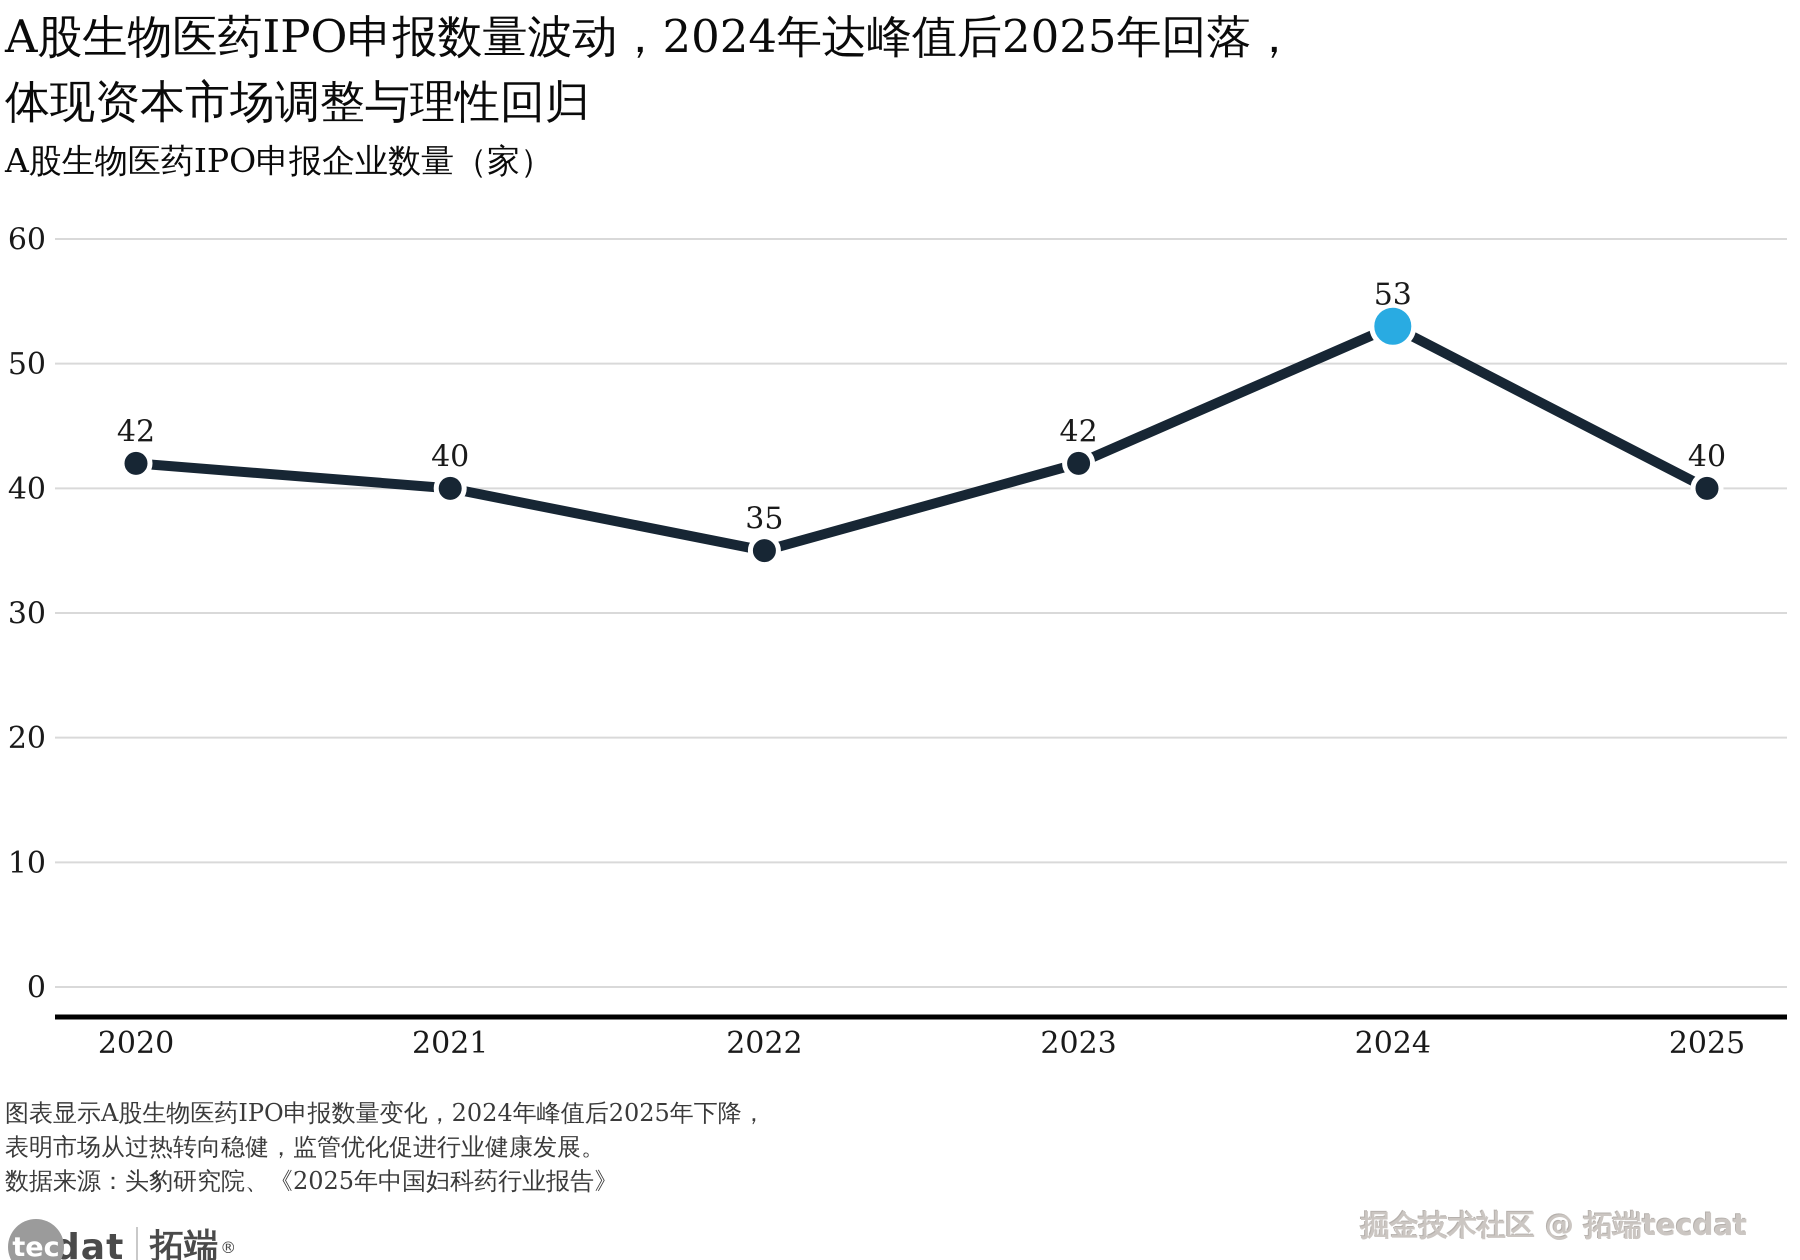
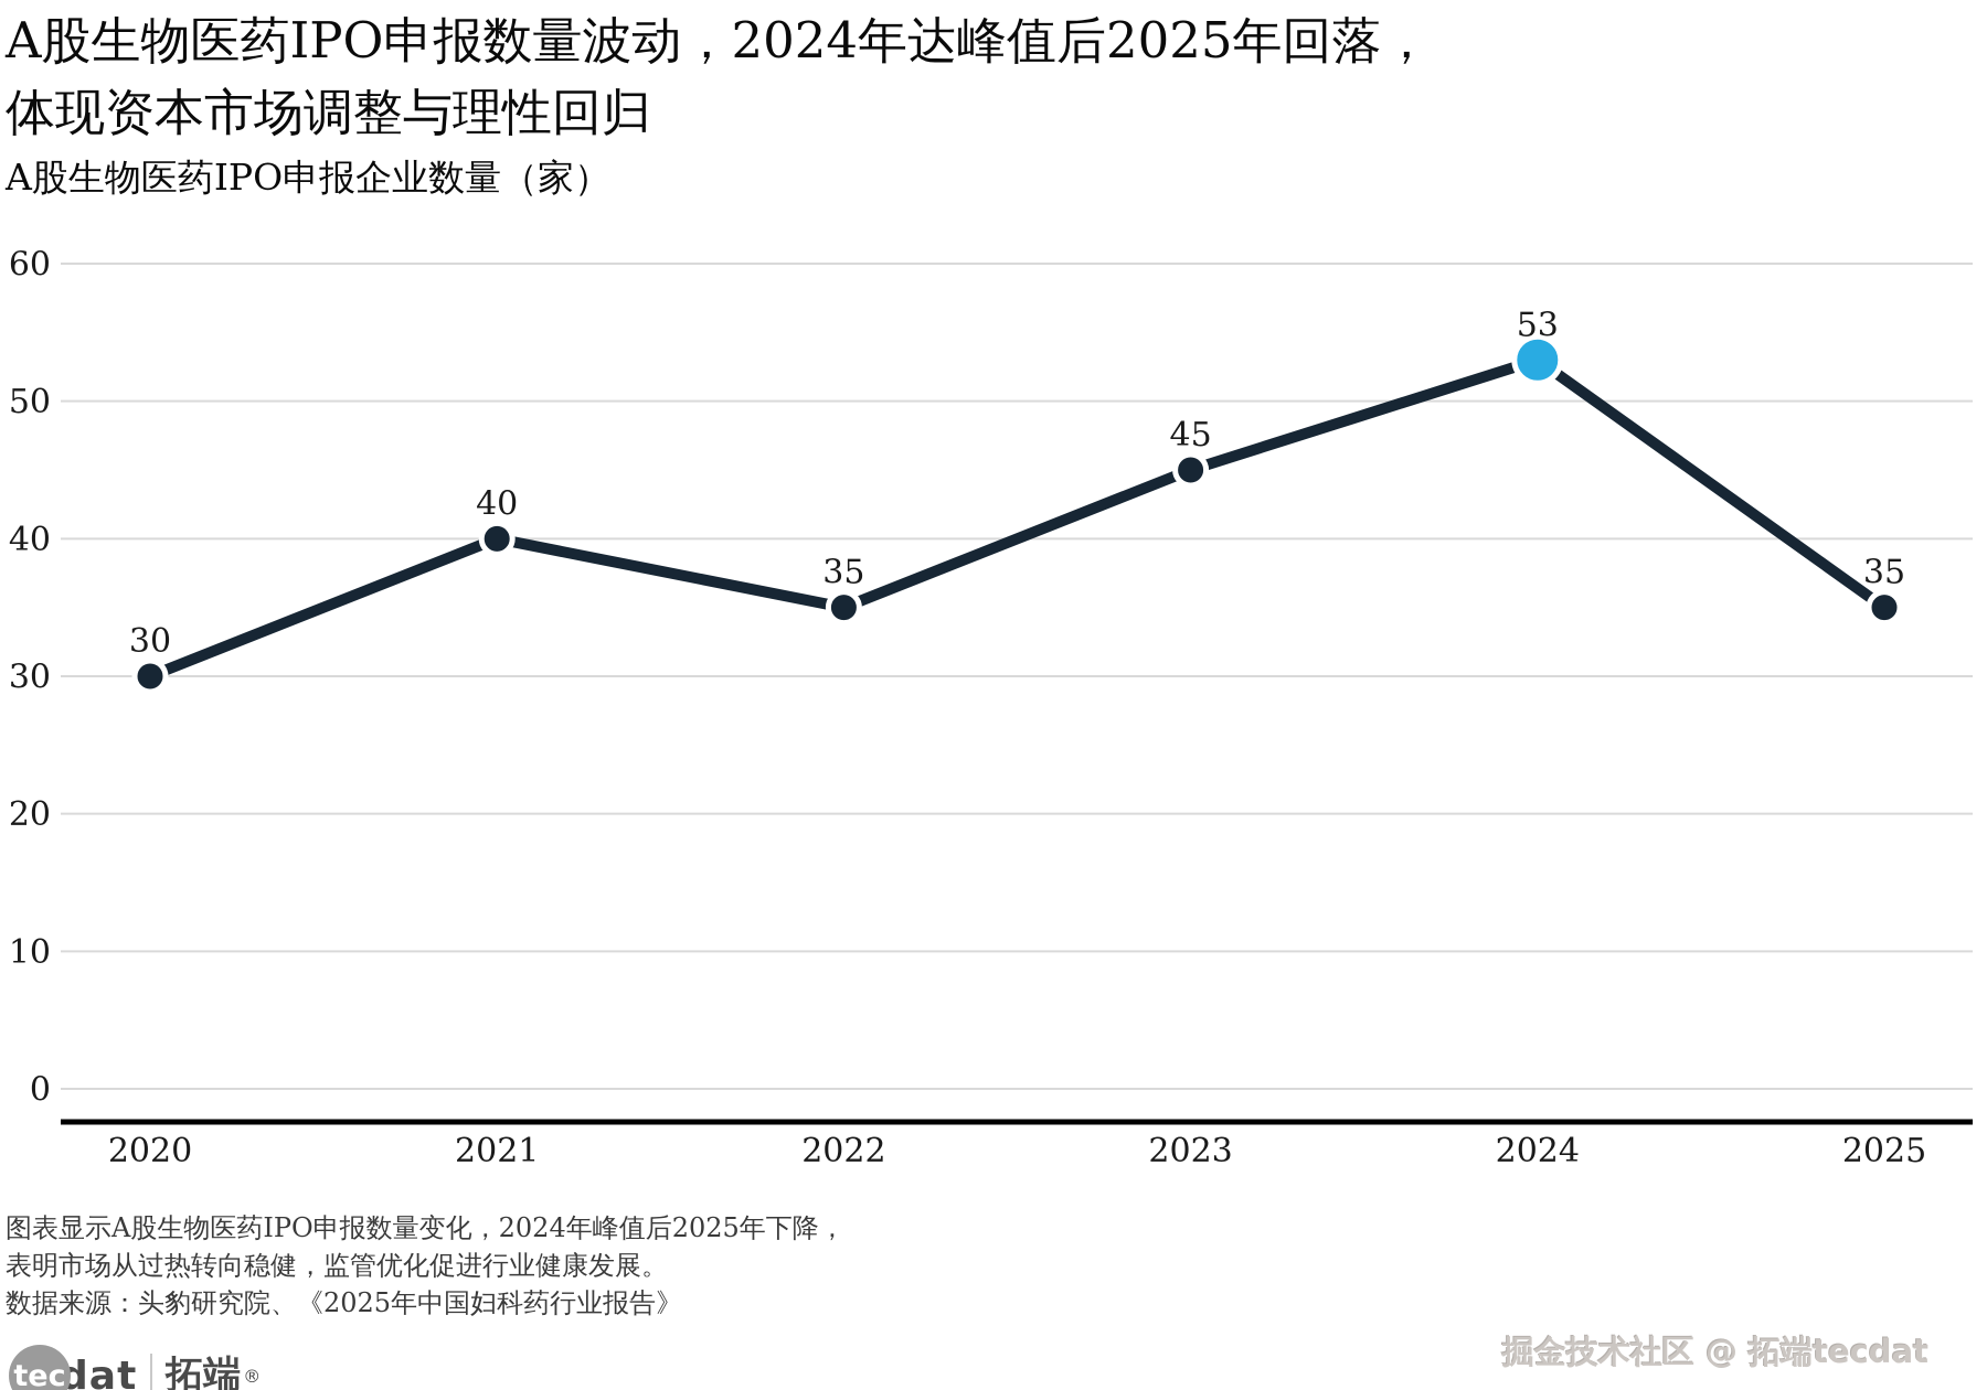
2020: 42 -> 30
2023: 42 -> 45
2025: 40 -> 35
